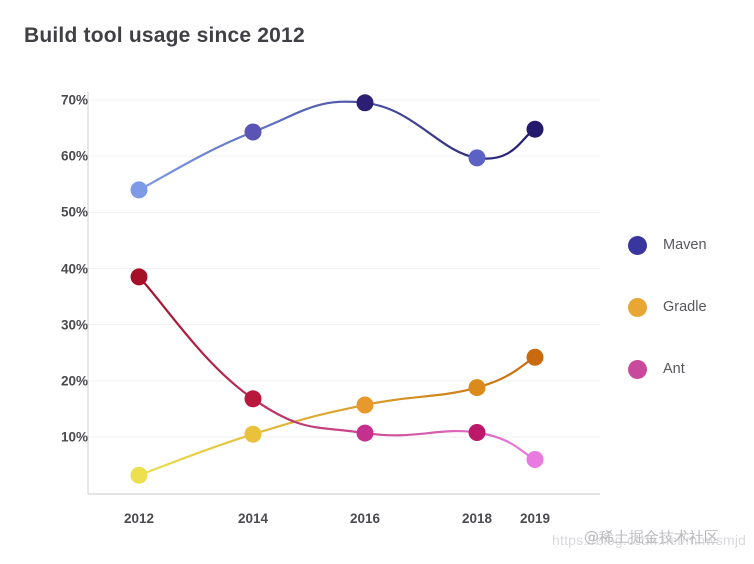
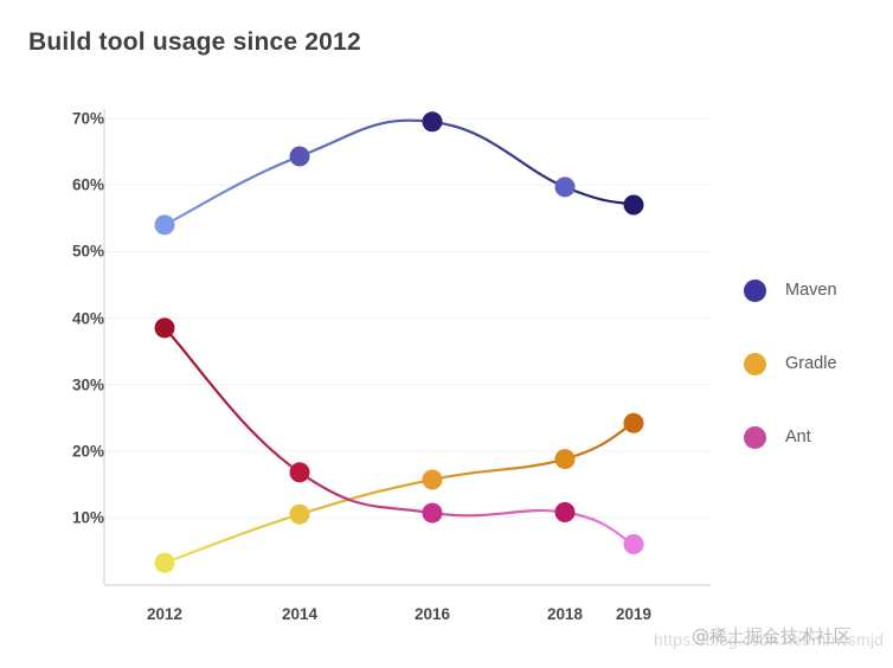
Maven/2019: 65% -> 57%
